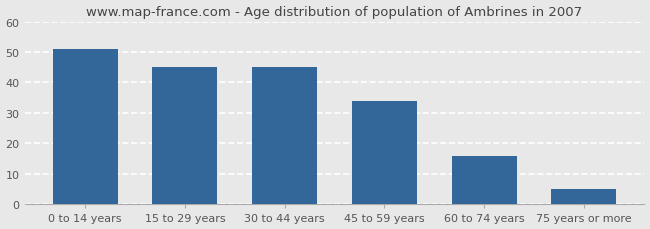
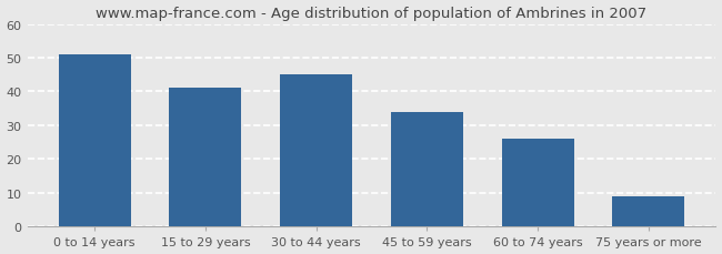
15 to 29 years: 45 -> 41
60 to 74 years: 16 -> 26
75 years or more: 5 -> 9
